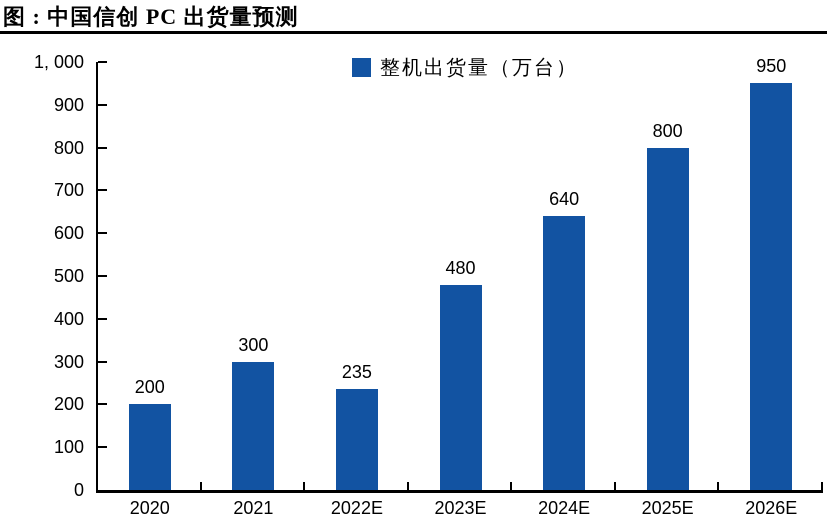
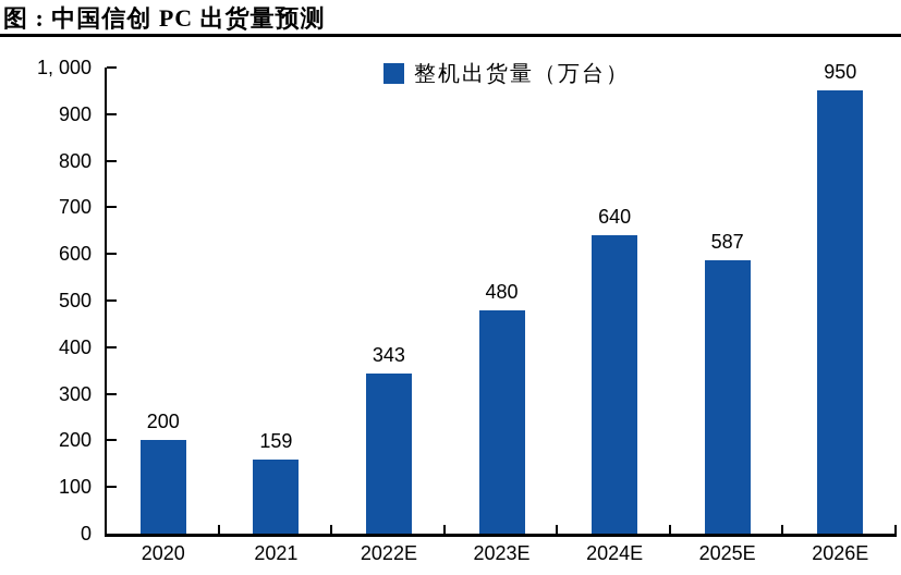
2021: 300 -> 159
2022E: 235 -> 343
2025E: 800 -> 587
